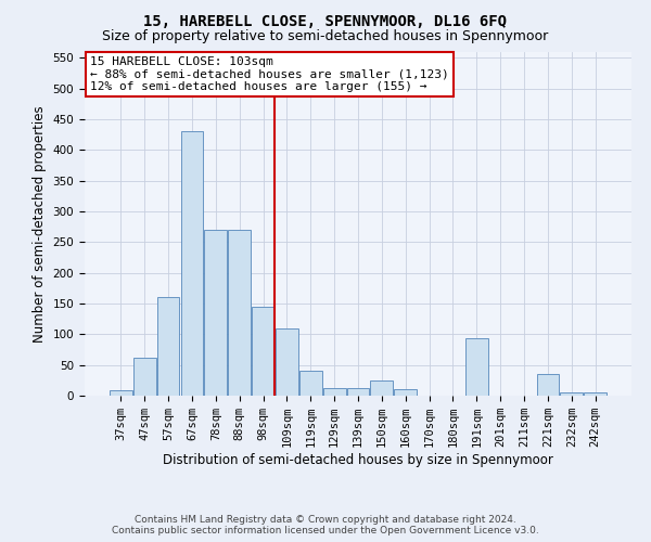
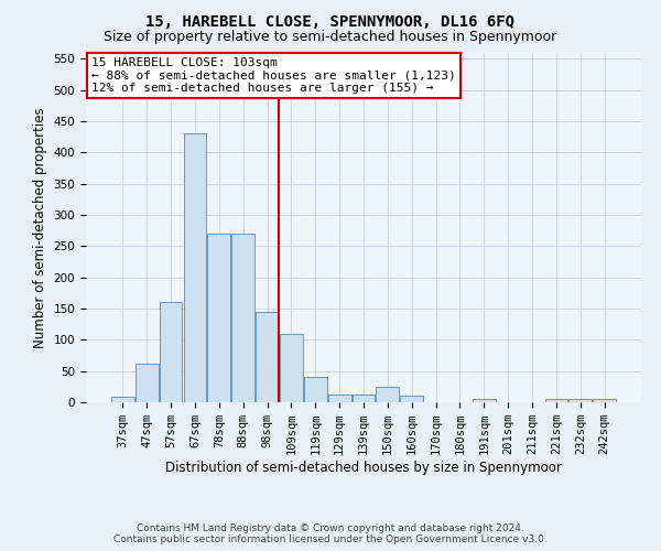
191sqm: 94 -> 5
221sqm: 36 -> 5
